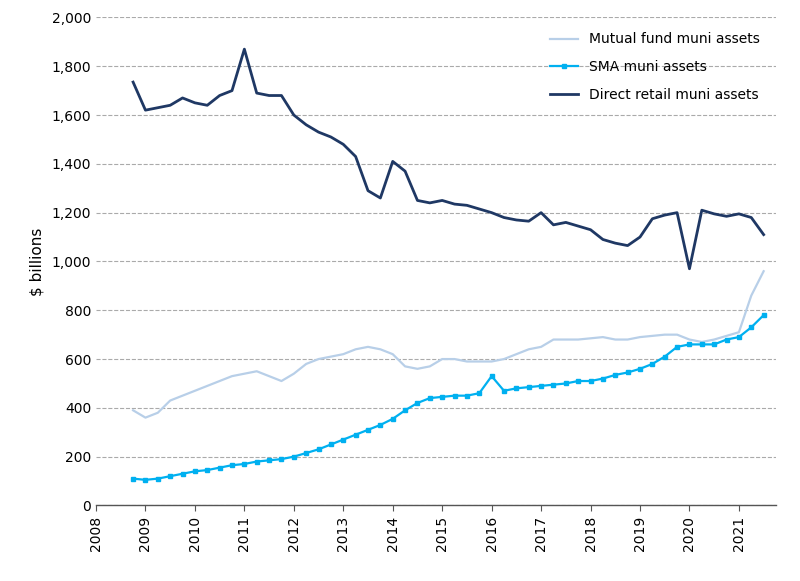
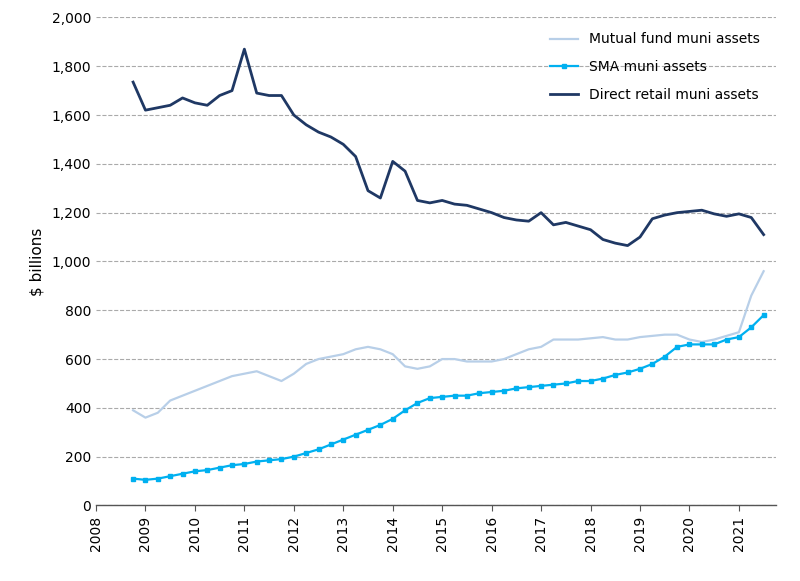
SMA muni assets/2016: 530 -> 465
Direct retail muni assets/2020: 970 -> 1,205
